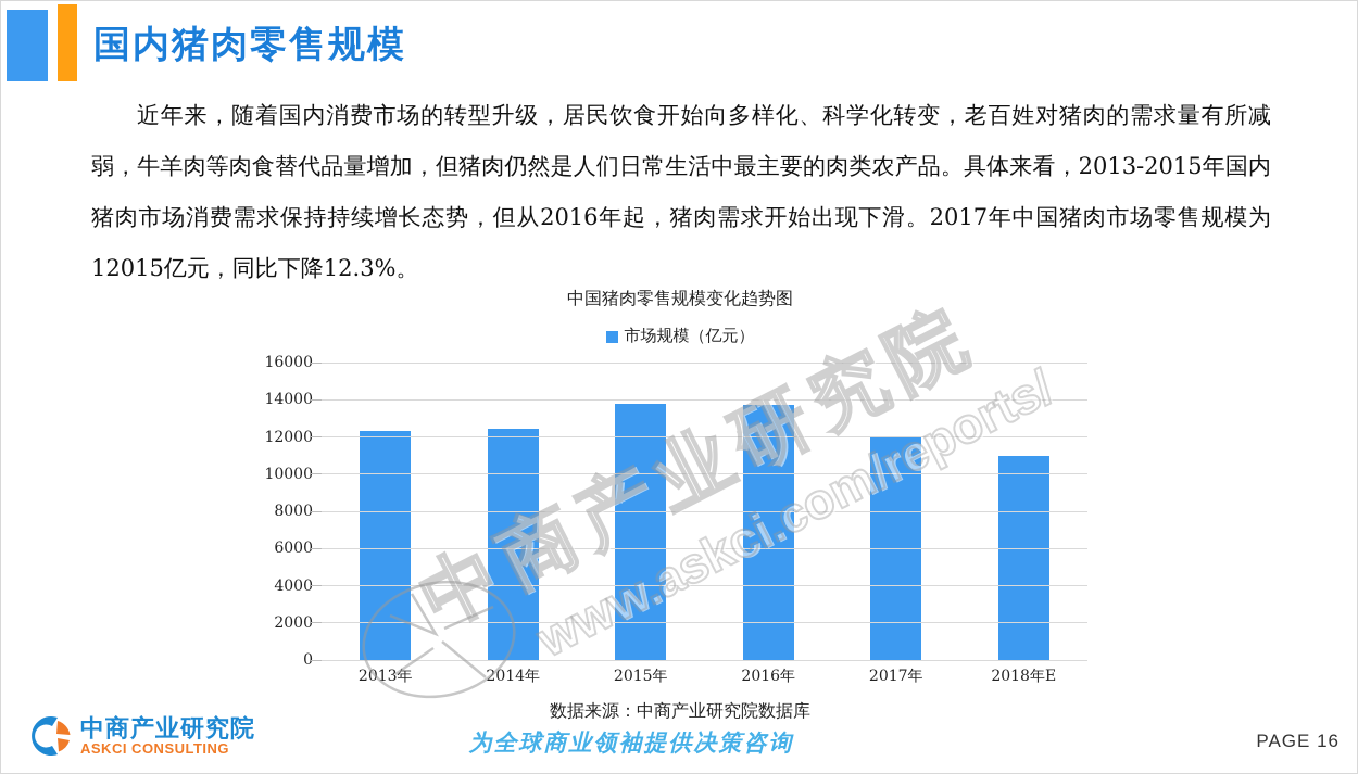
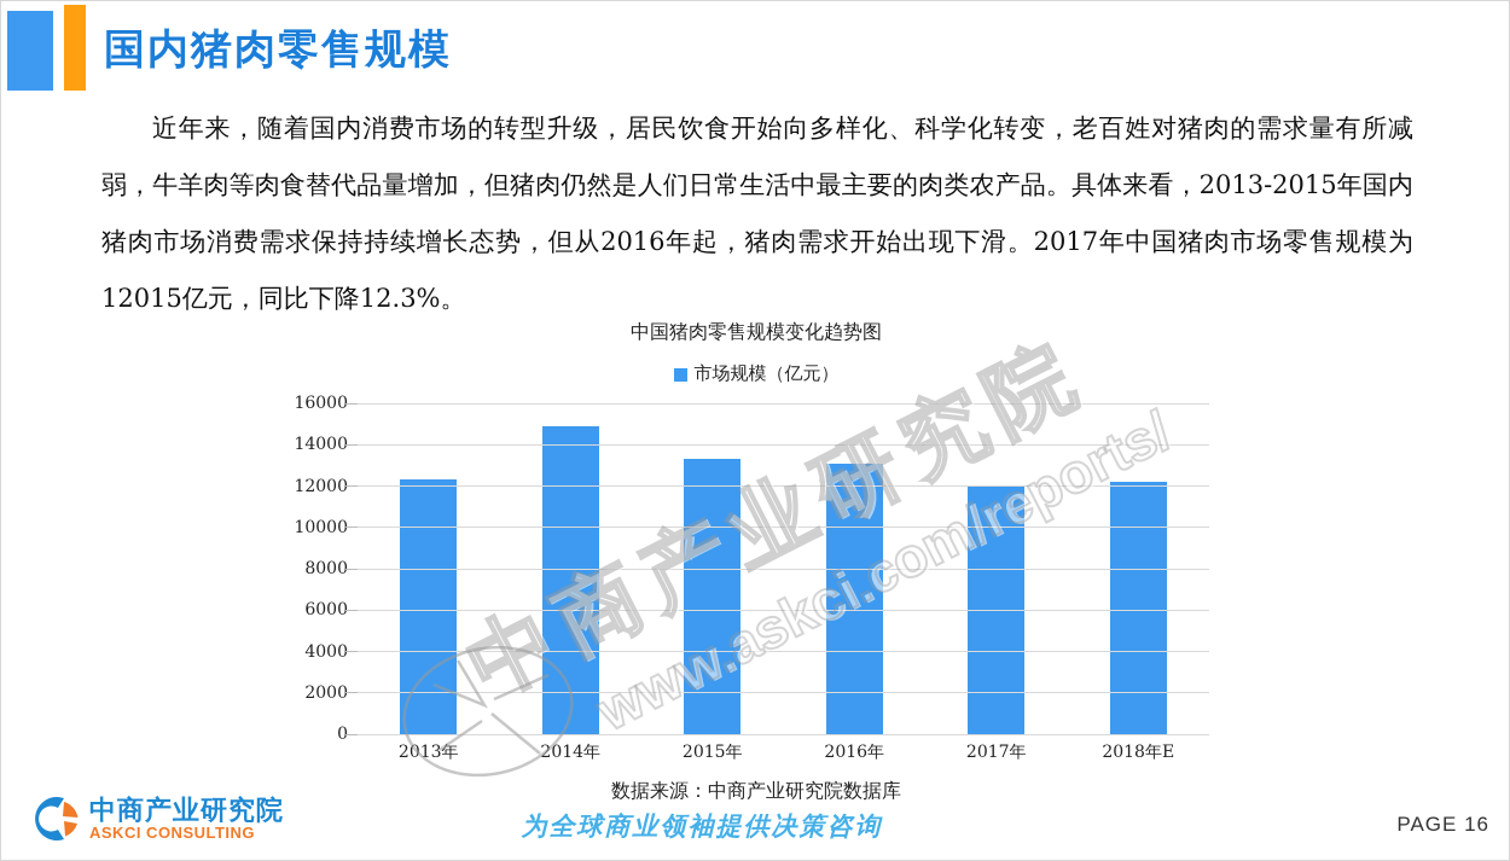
2014年: 12400 -> 14900
2015年: 13800 -> 13300
2016年: 13700 -> 13100
2018年E: 11000 -> 12200
